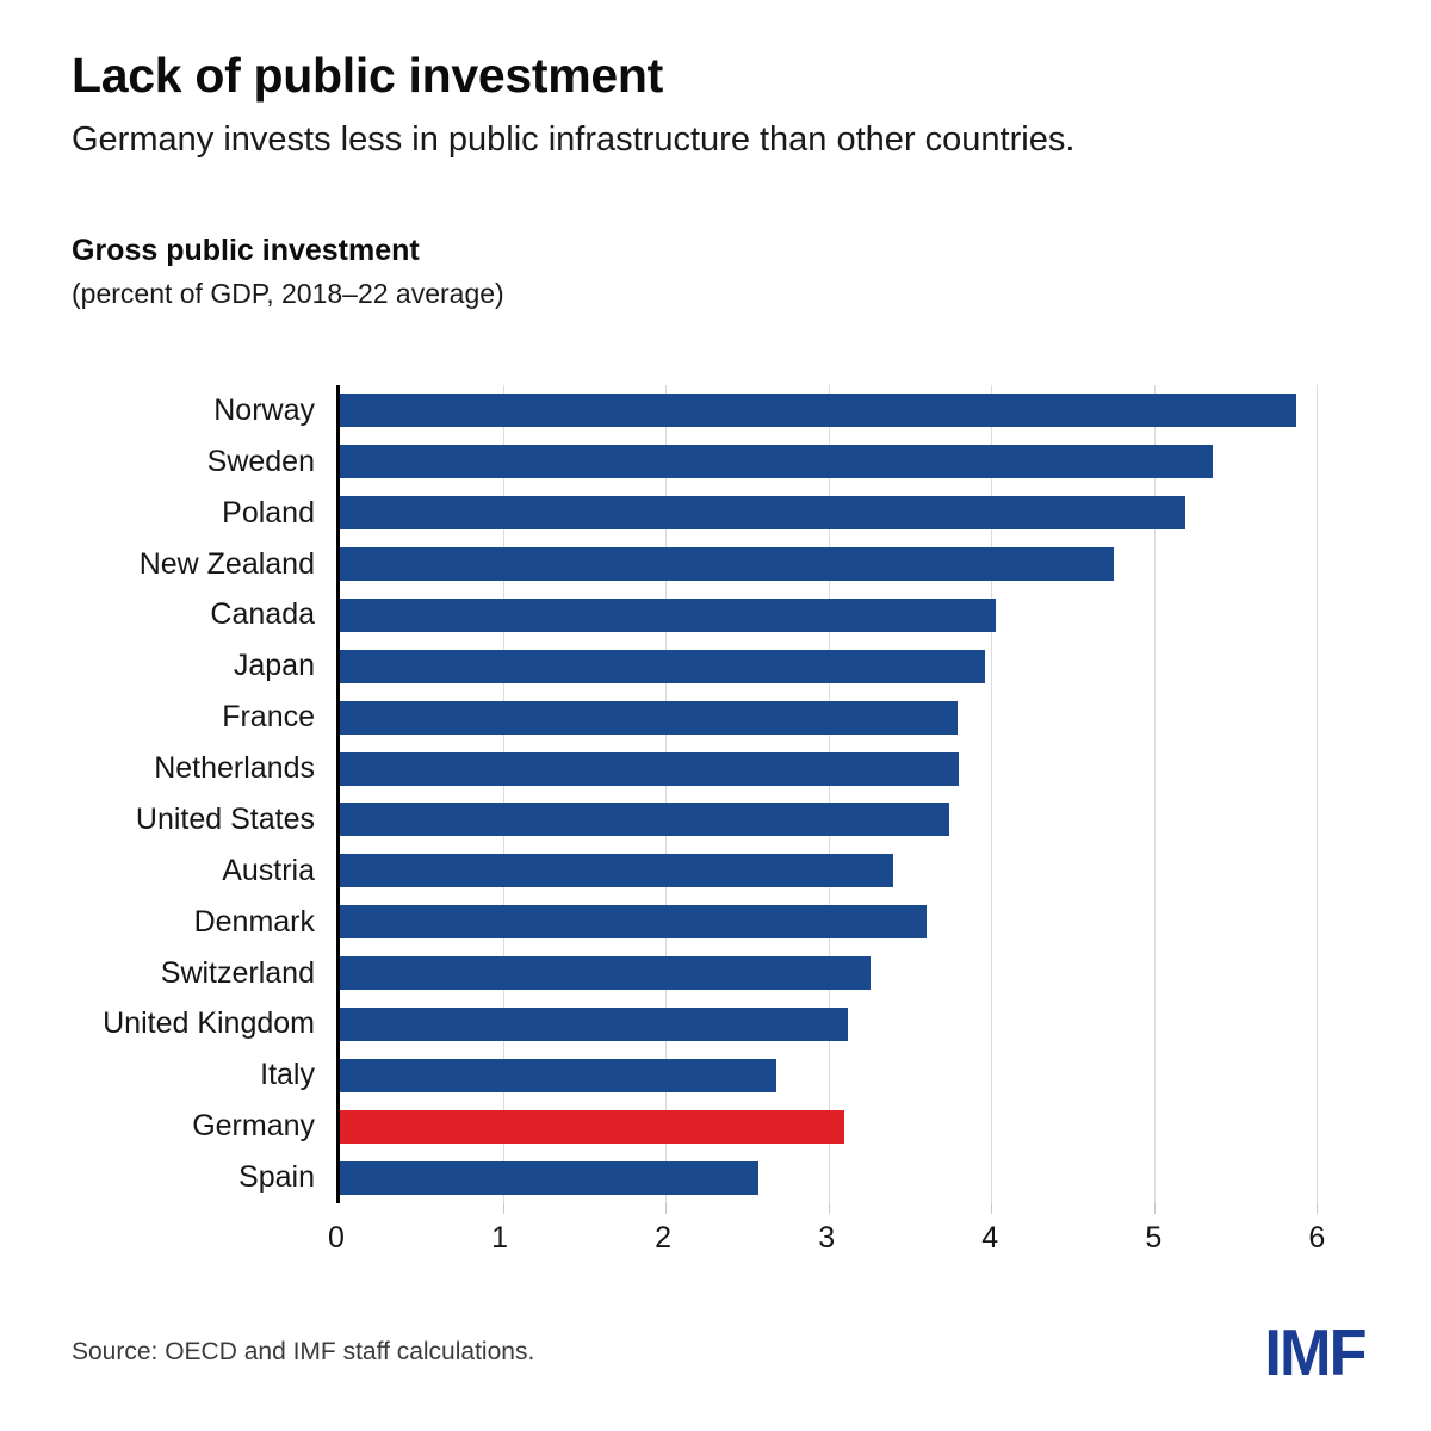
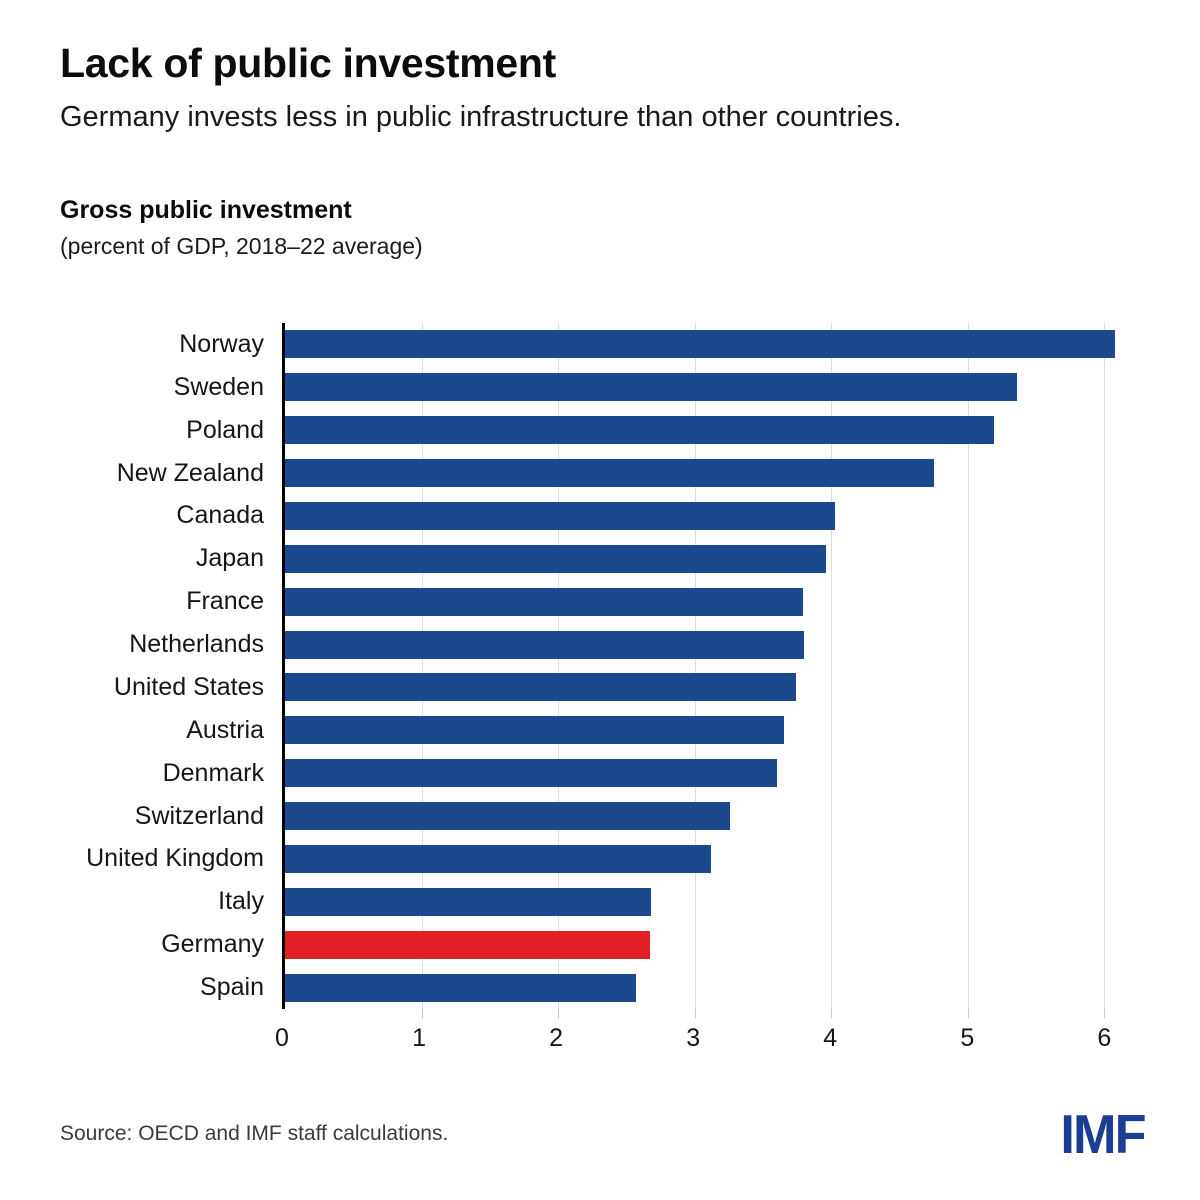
Norway: 5.87 -> 6.08
Austria: 3.40 -> 3.65
Germany: 3.10 -> 2.67
